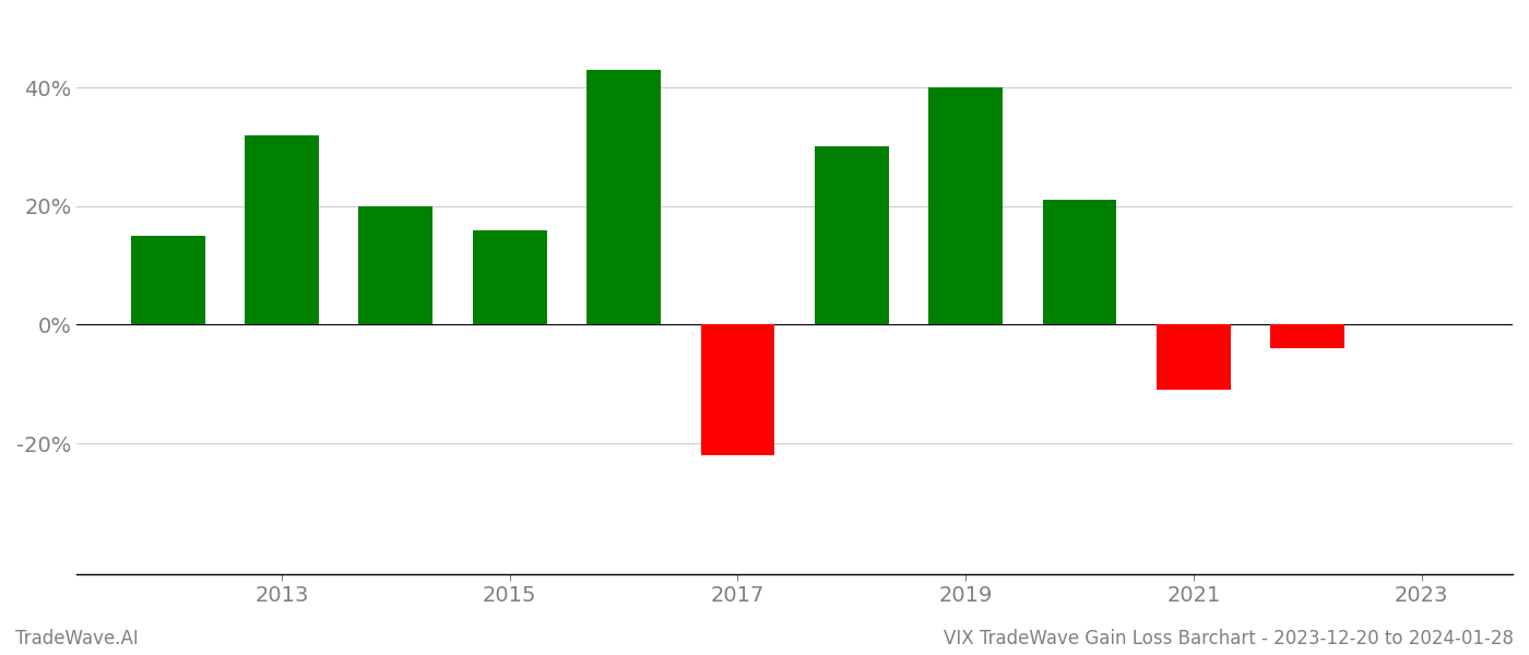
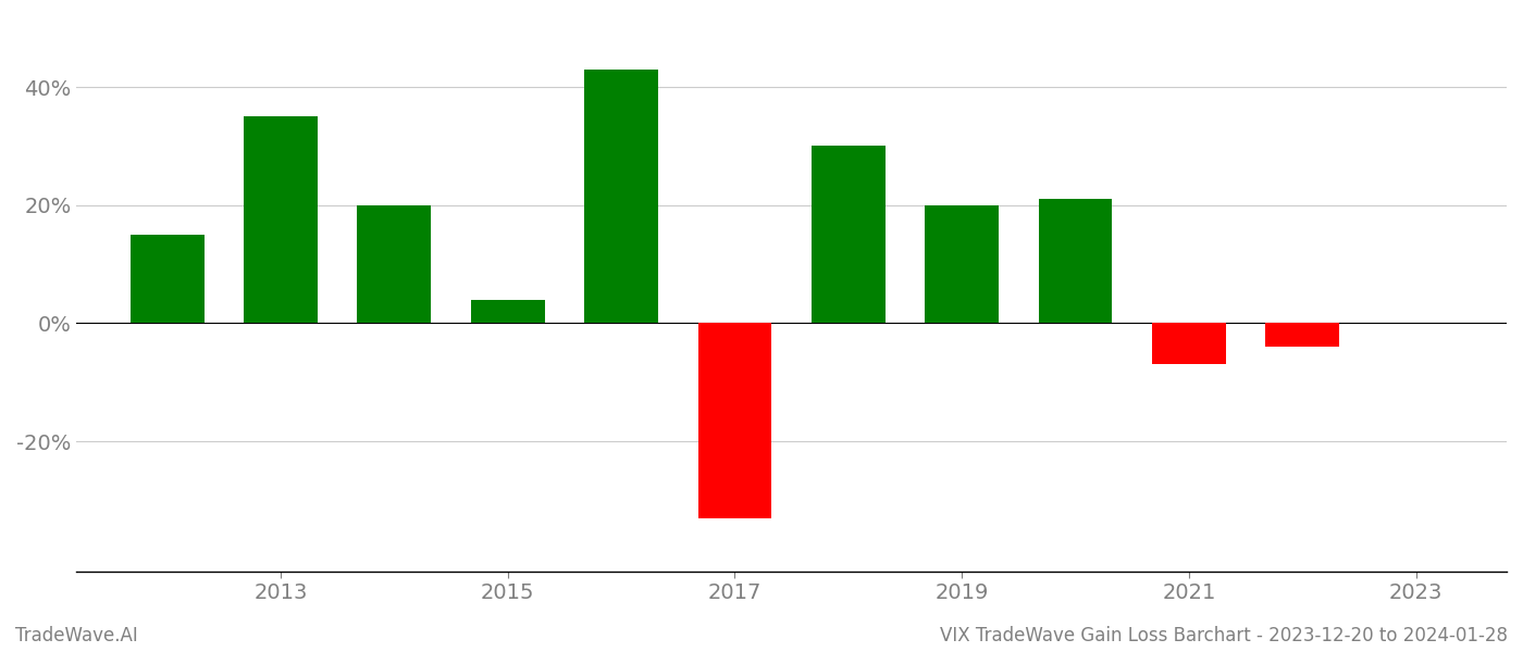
2013: 32% -> 35%
2015: 16% -> 4%
2017: -22% -> -33%
2019: 40% -> 20%
2021: -11% -> -7%
